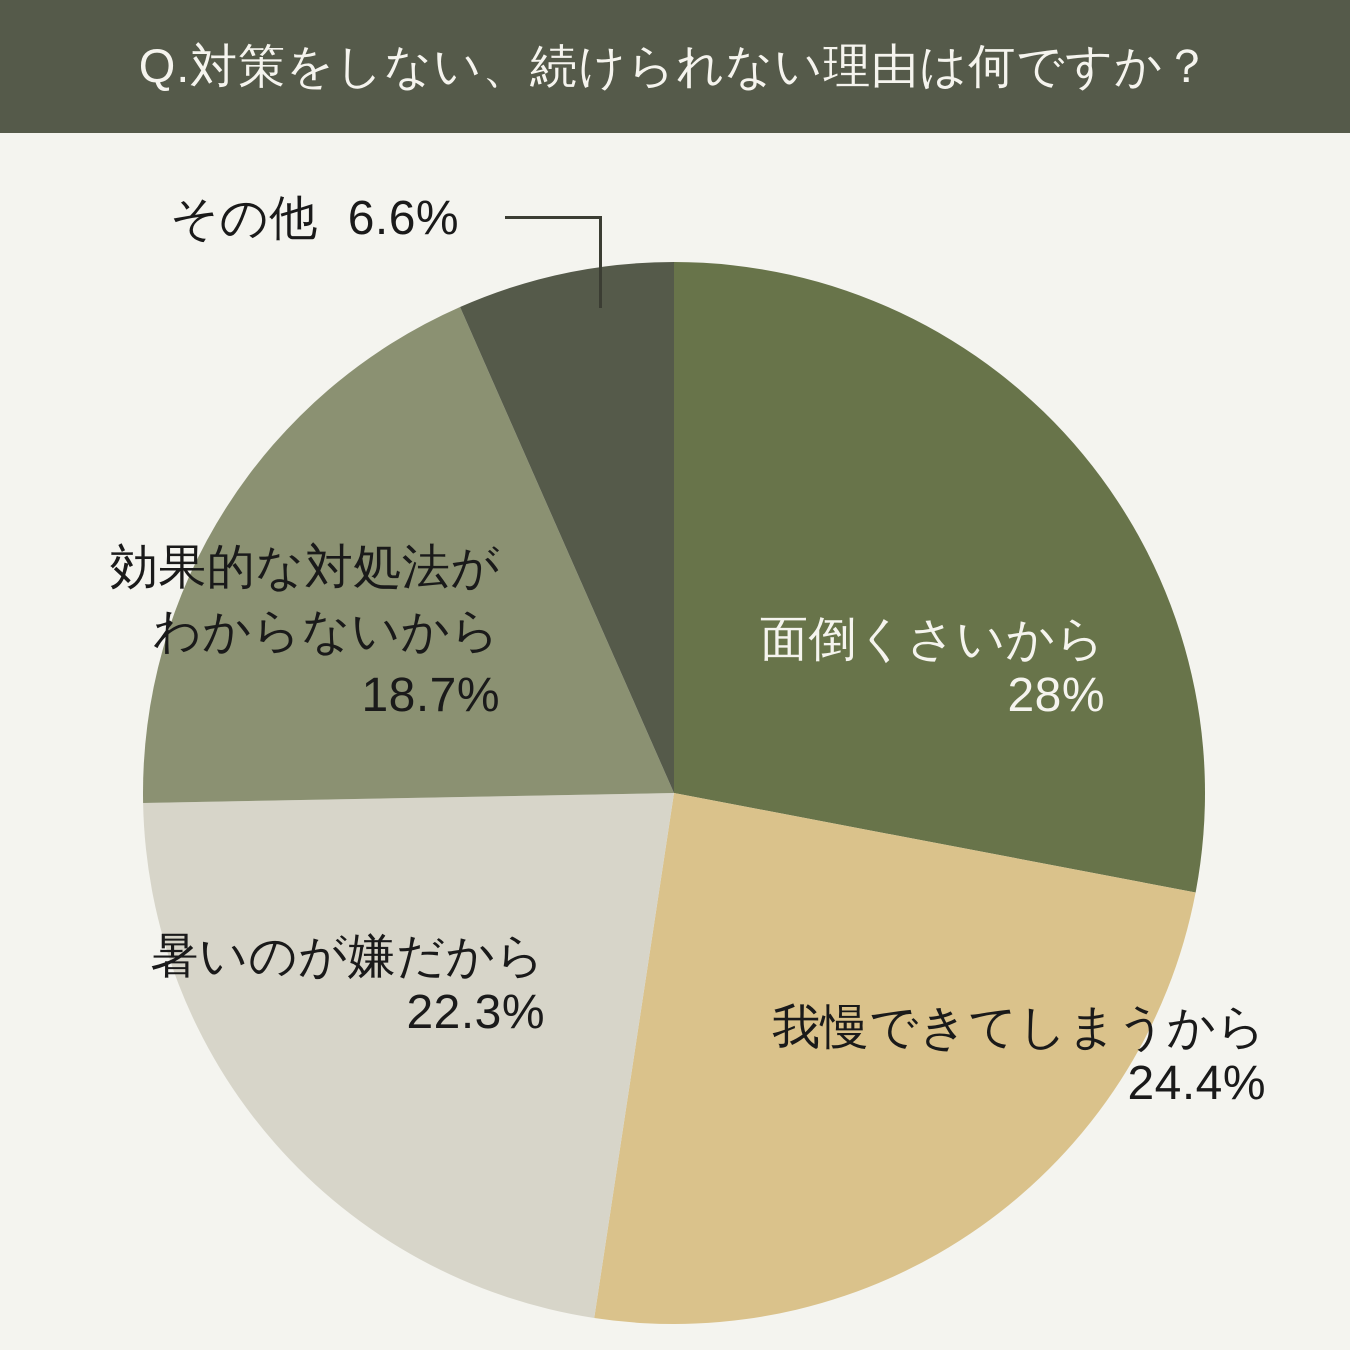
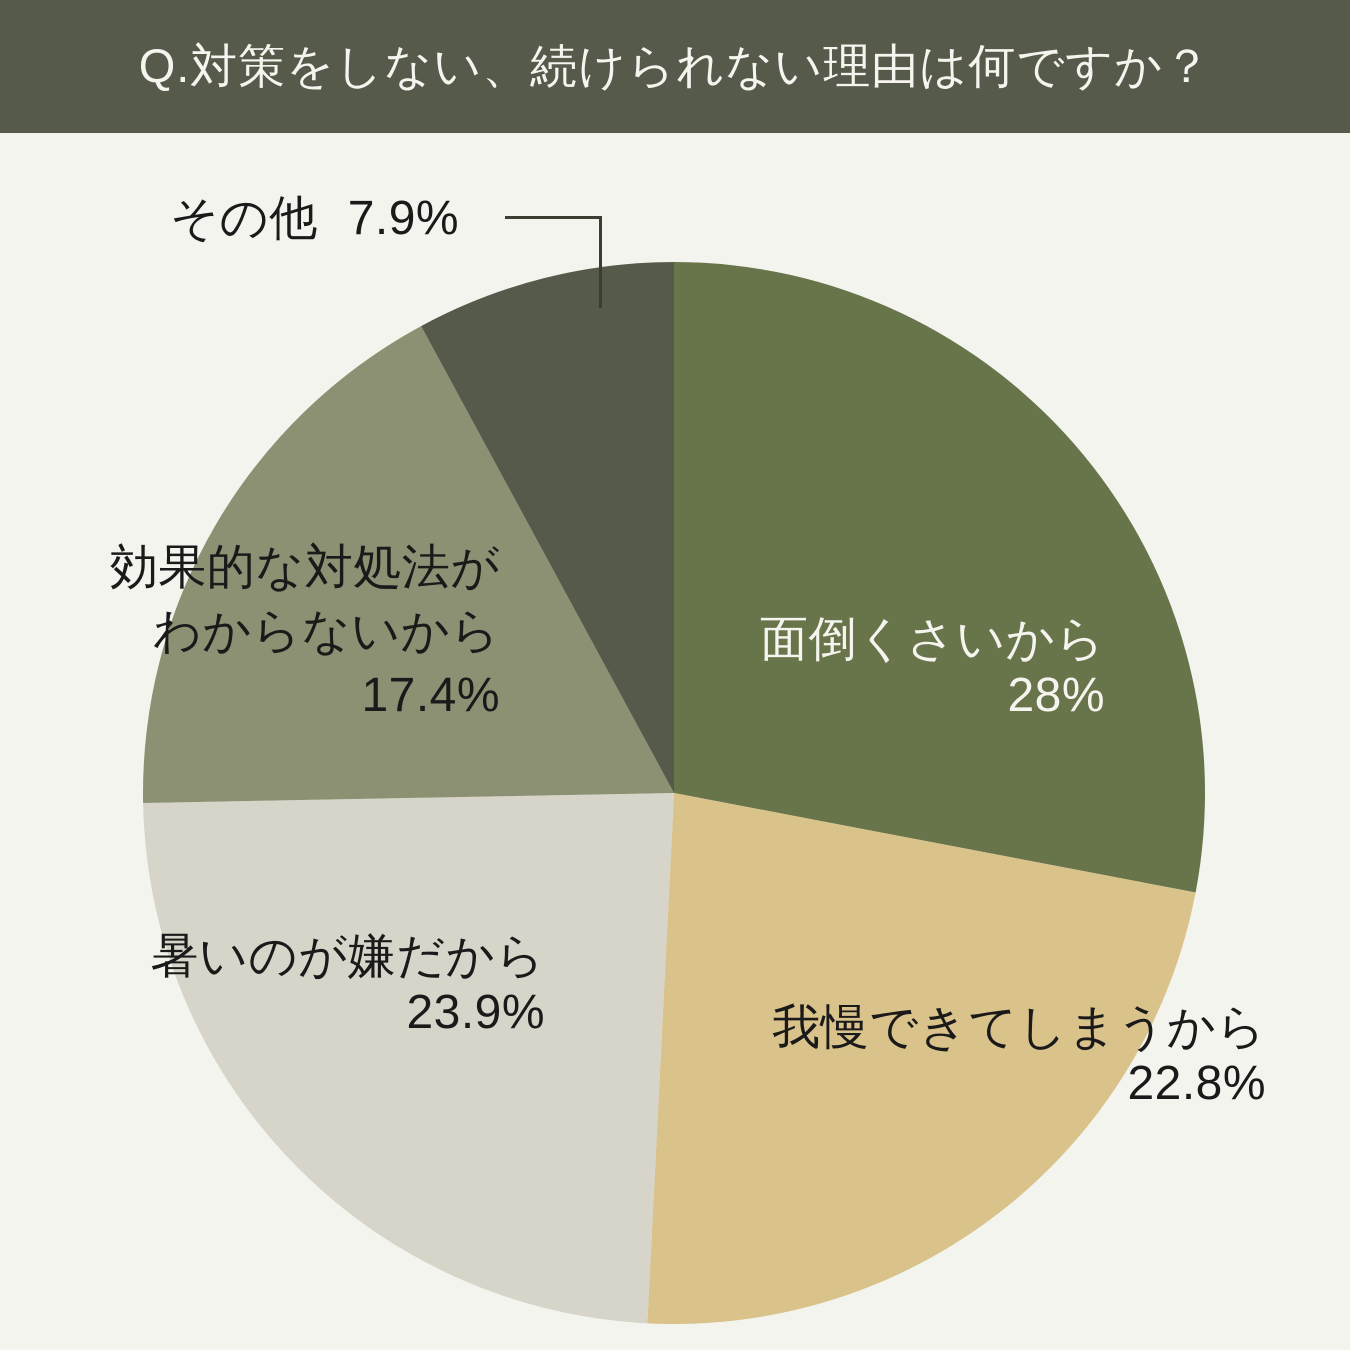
我慢できてしまうから: 24.4% -> 22.8%
暑いのが嫌だから: 22.3% -> 23.9%
効果的な対処法がわからないから: 18.7% -> 17.4%
その他: 6.6% -> 7.9%
